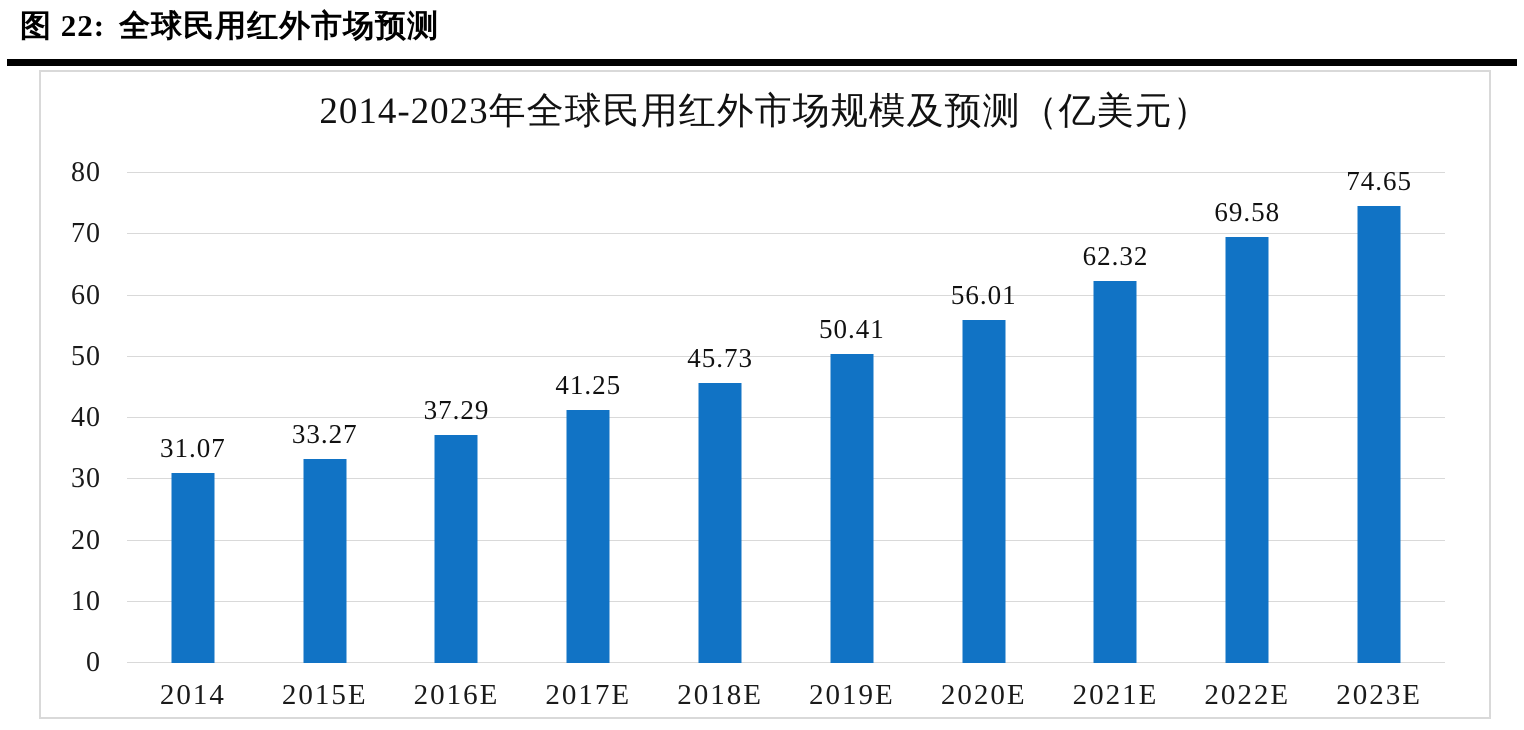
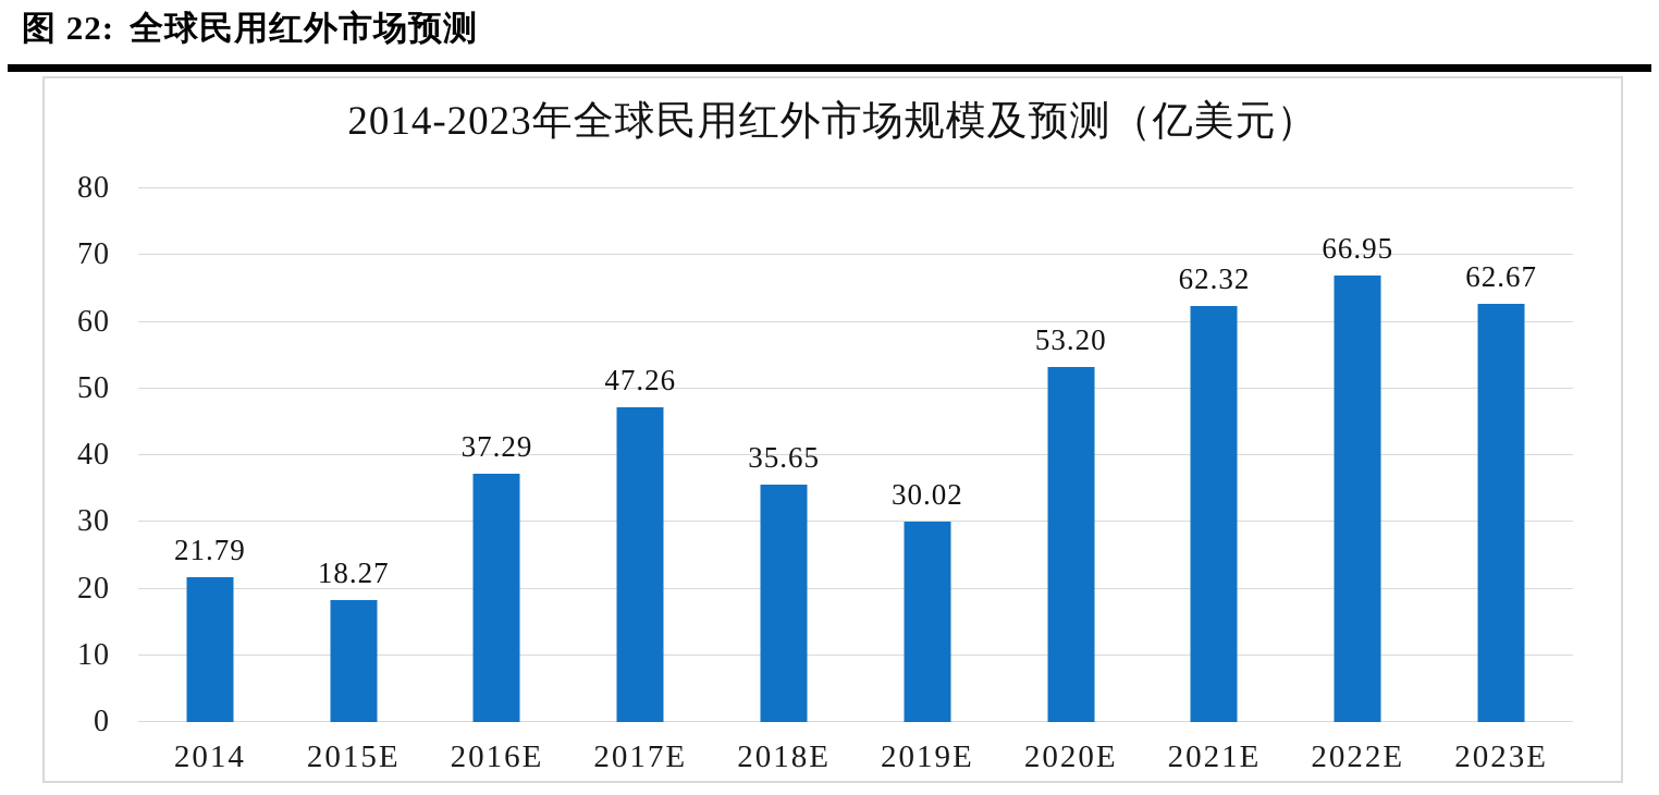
2014: 31.07 -> 21.79
2015E: 33.27 -> 18.27
2017E: 41.25 -> 47.26
2018E: 45.73 -> 35.65
2019E: 50.41 -> 30.02
2020E: 56.01 -> 53.20
2022E: 69.58 -> 66.95
2023E: 74.65 -> 62.67
